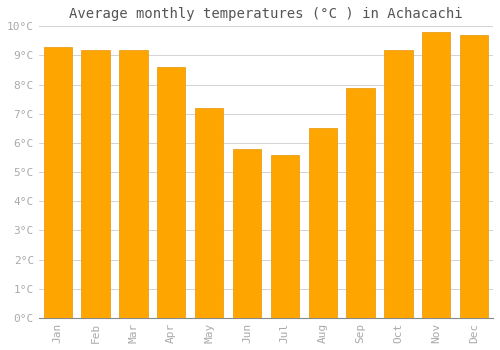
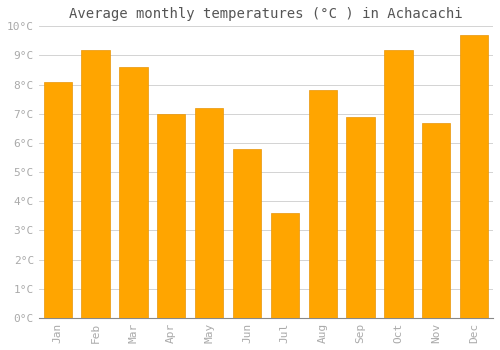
Jan: 9.3°C -> 8.1°C
Mar: 9.2°C -> 8.6°C
Apr: 8.6°C -> 7.0°C
Jul: 5.6°C -> 3.6°C
Aug: 6.5°C -> 7.8°C
Sep: 7.9°C -> 6.9°C
Nov: 9.8°C -> 6.7°C
